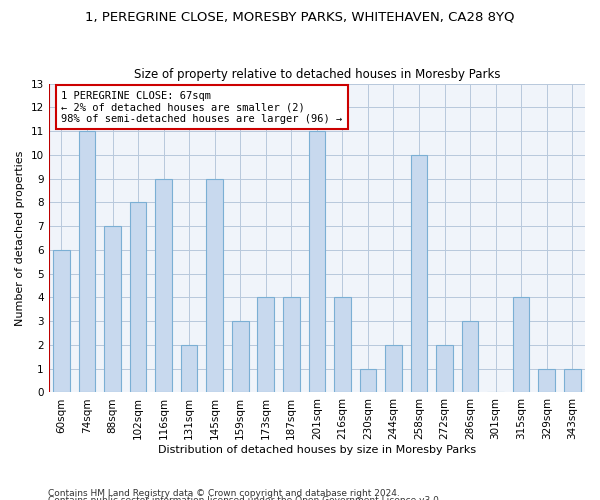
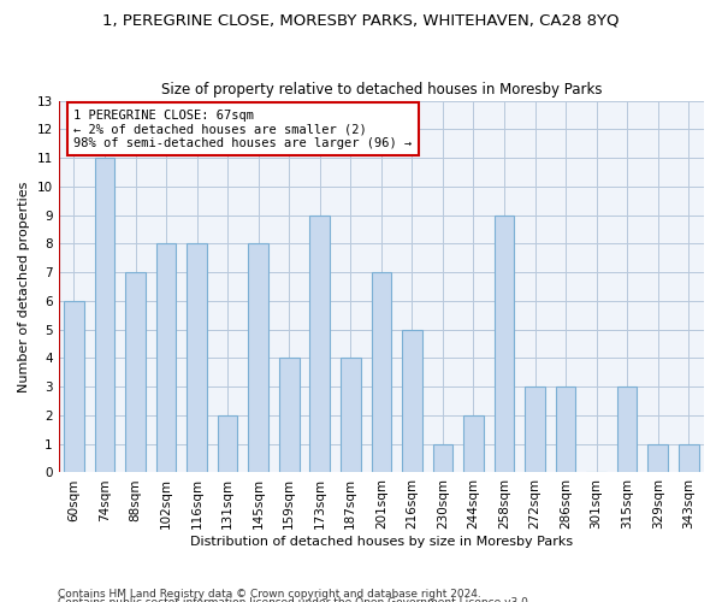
116sqm: 9 -> 8
145sqm: 9 -> 8
159sqm: 3 -> 4
173sqm: 4 -> 9
201sqm: 11 -> 7
216sqm: 4 -> 5
258sqm: 10 -> 9
272sqm: 2 -> 3
315sqm: 4 -> 3
